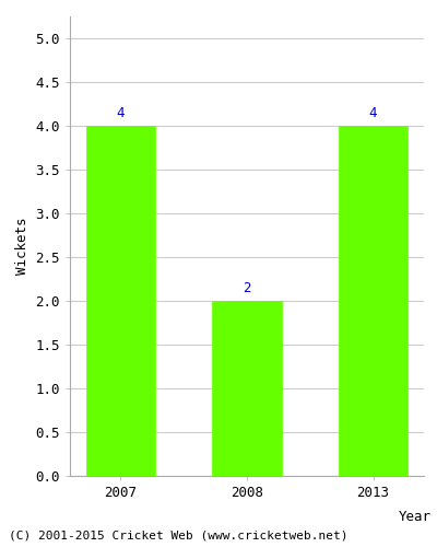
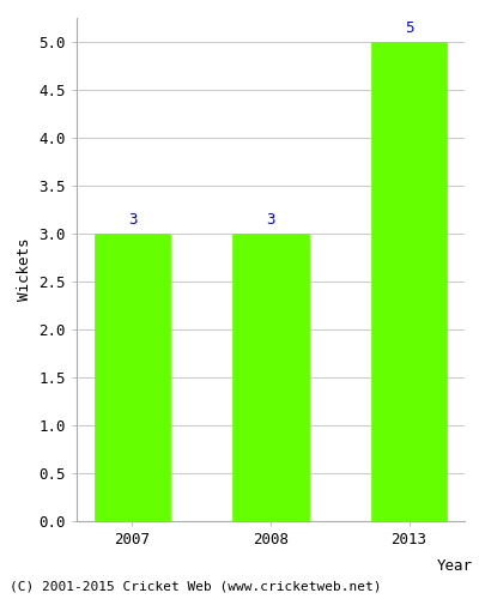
2007: 4 -> 3
2008: 2 -> 3
2013: 4 -> 5
